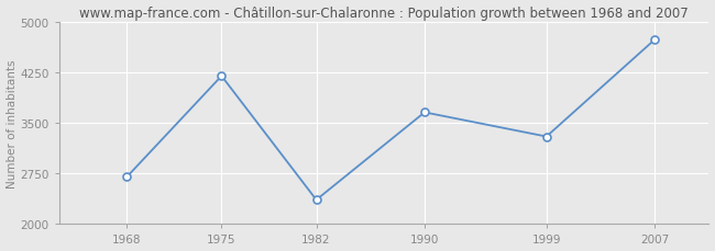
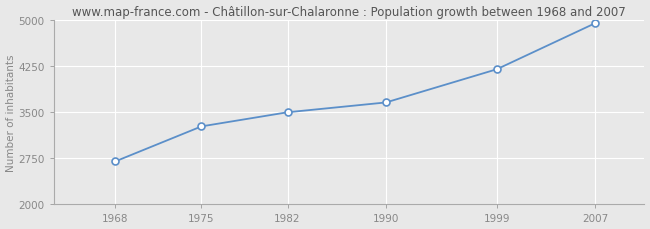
1975: 4200 -> 3270
1982: 2360 -> 3500
1999: 3300 -> 4200
2007: 4740 -> 4950
